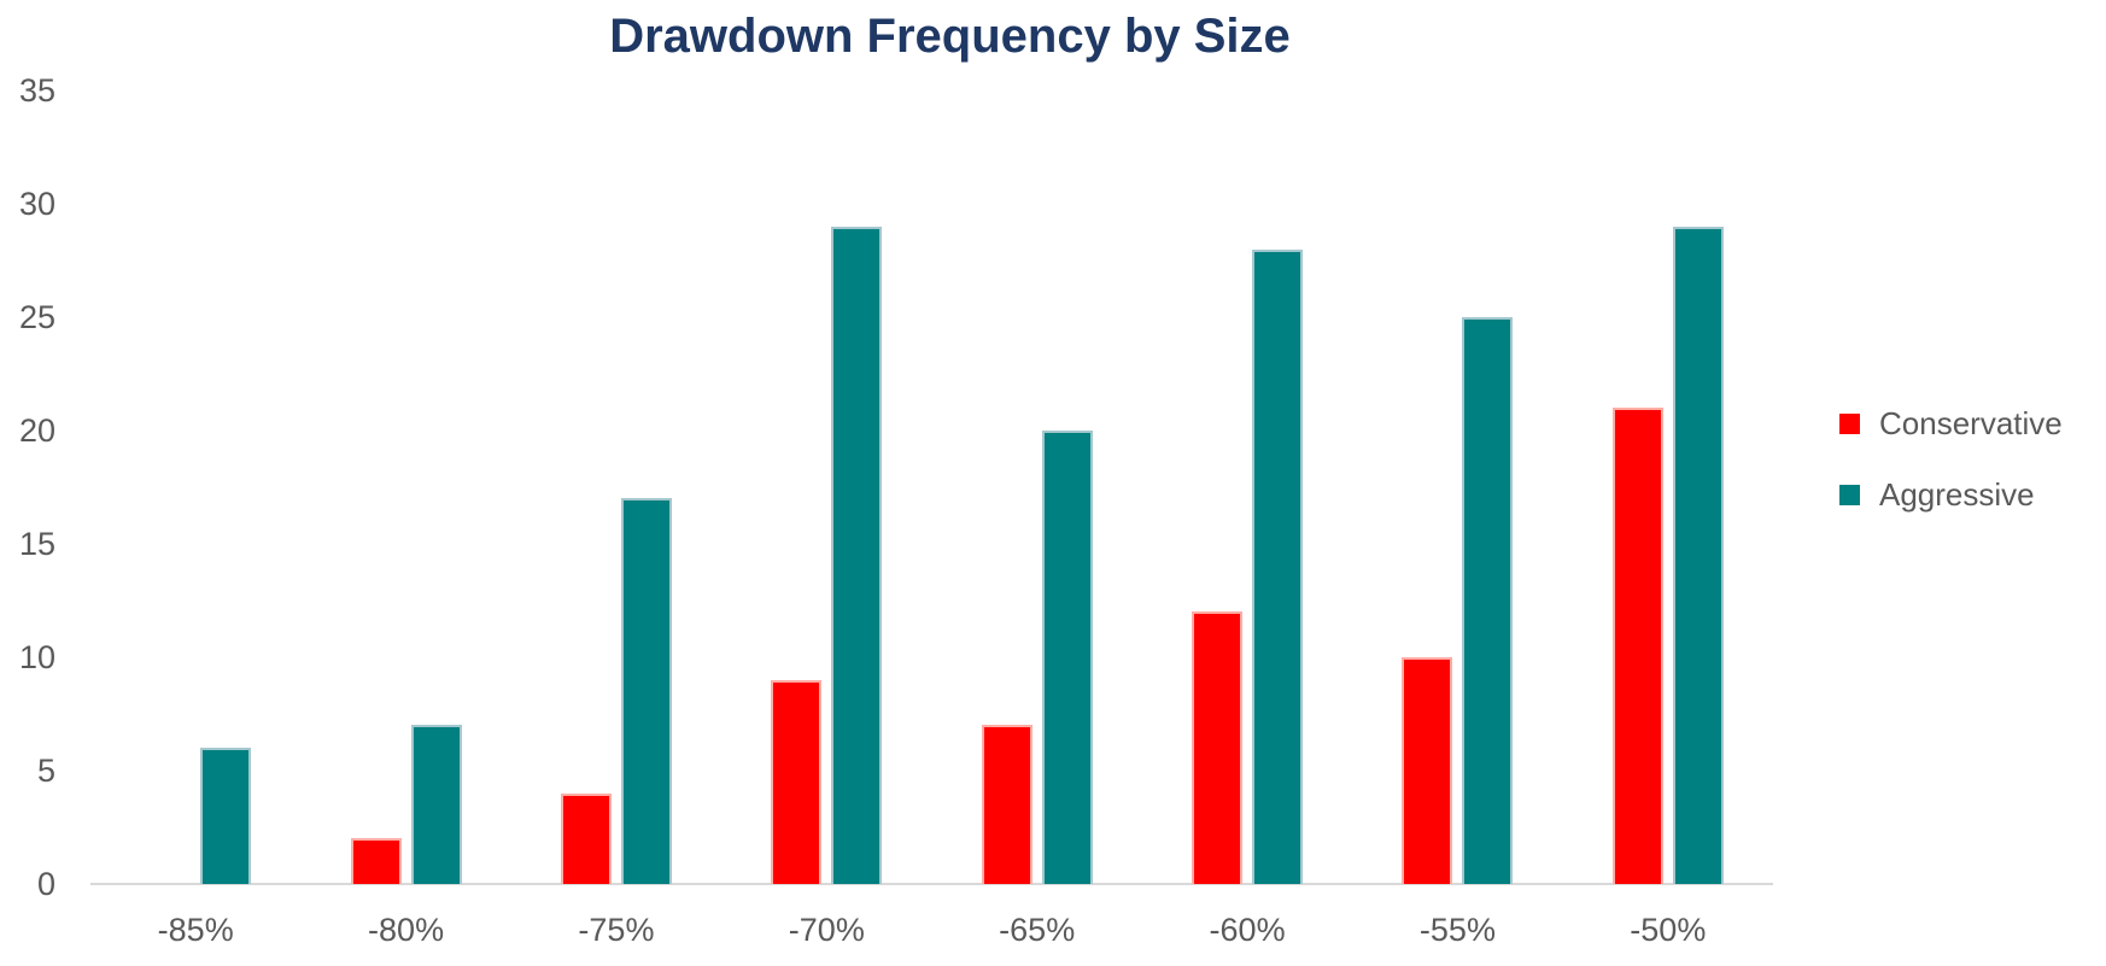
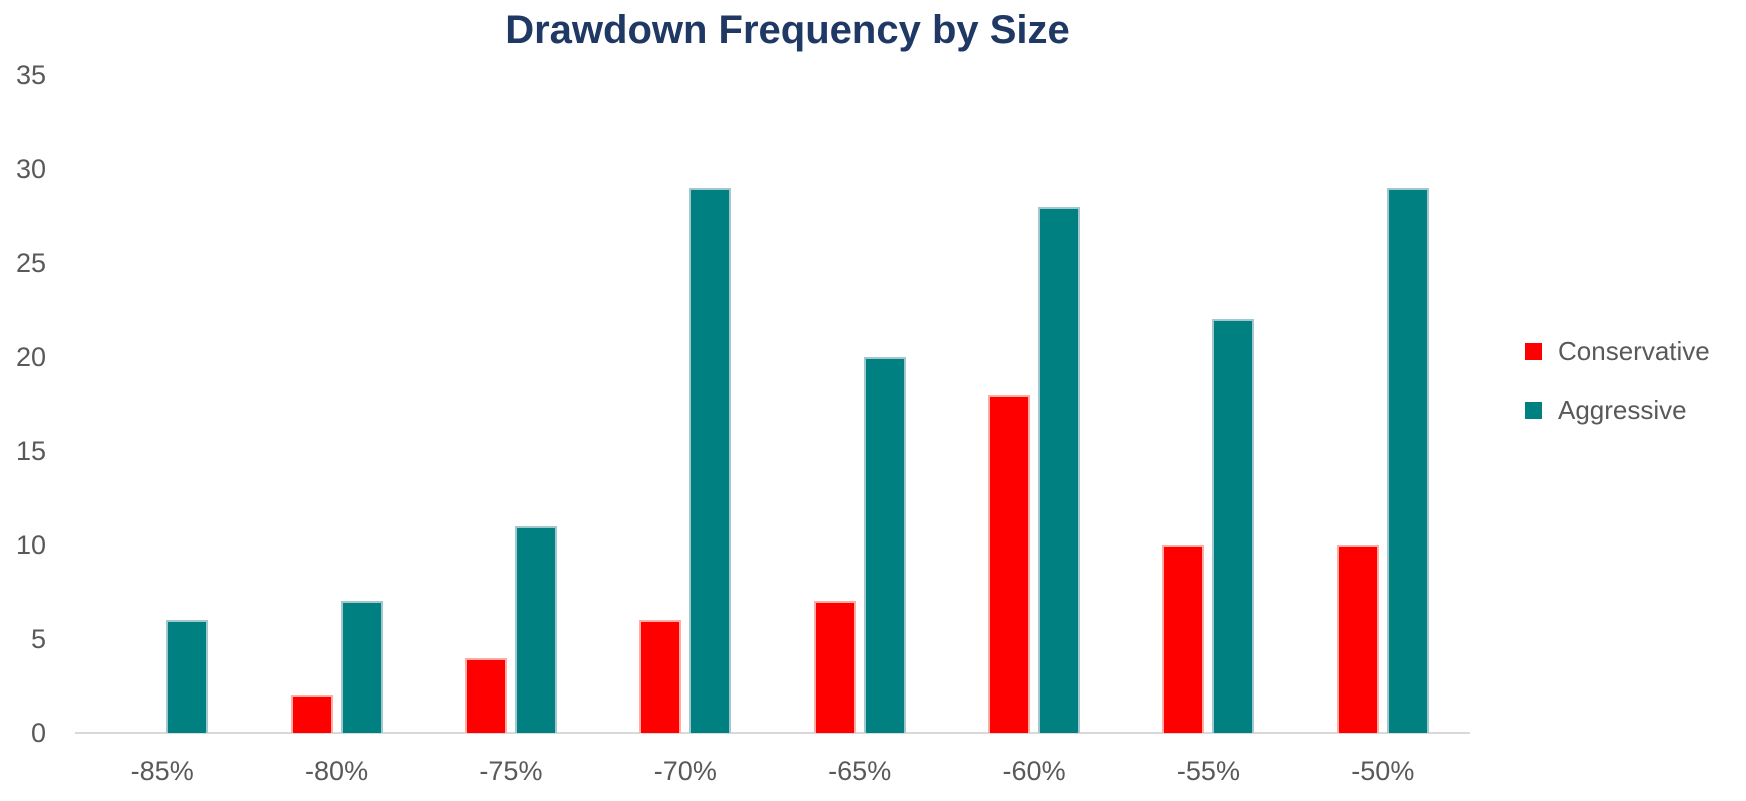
Aggressive/-75%: 17 -> 11
Conservative/-70%: 9 -> 6
Conservative/-60%: 12 -> 18
Aggressive/-55%: 25 -> 22
Conservative/-50%: 21 -> 10
